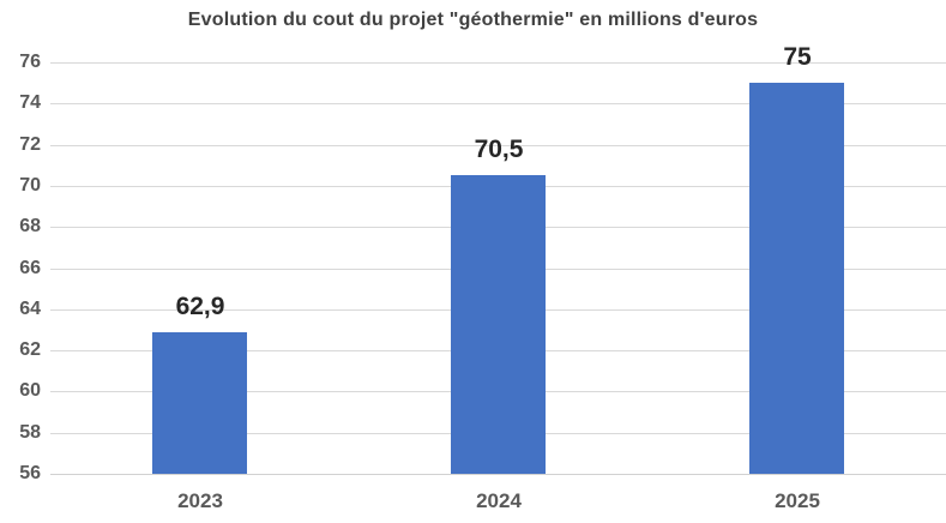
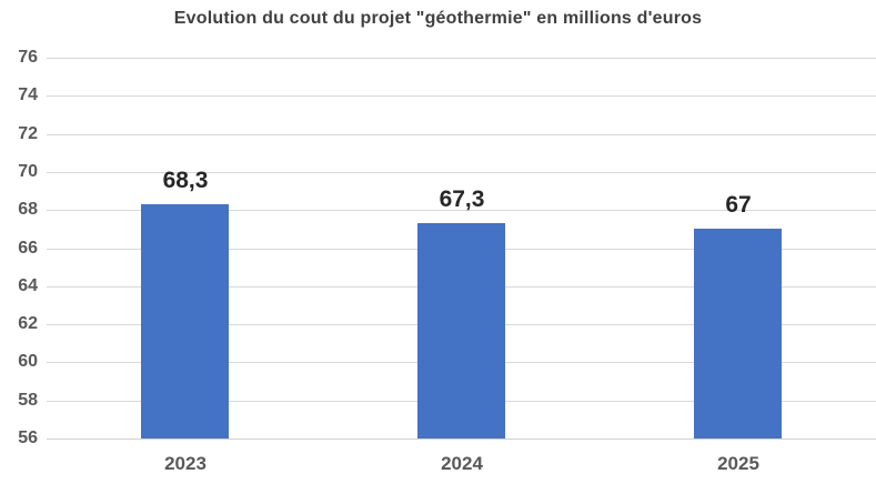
2023: 62,9 -> 68,3
2024: 70,5 -> 67,3
2025: 75 -> 67
